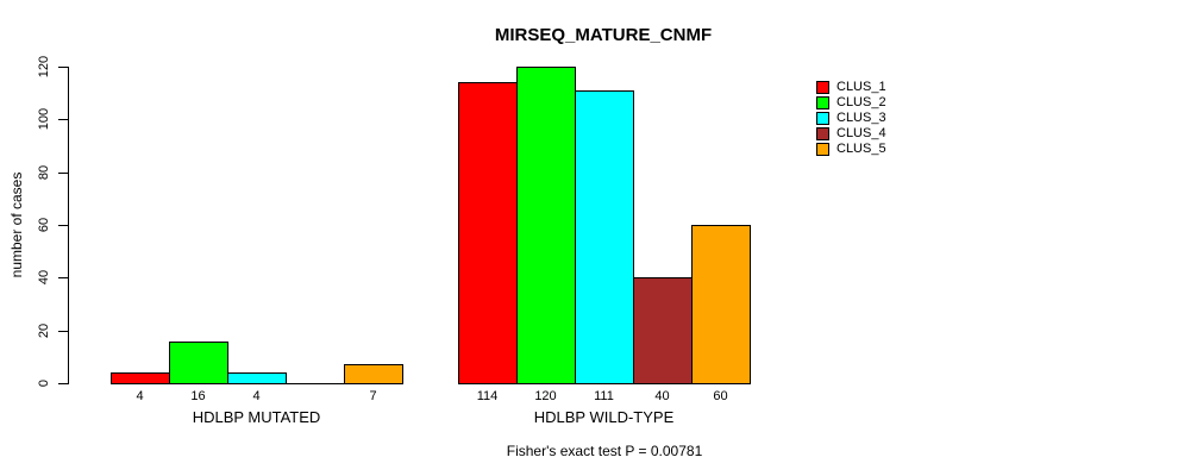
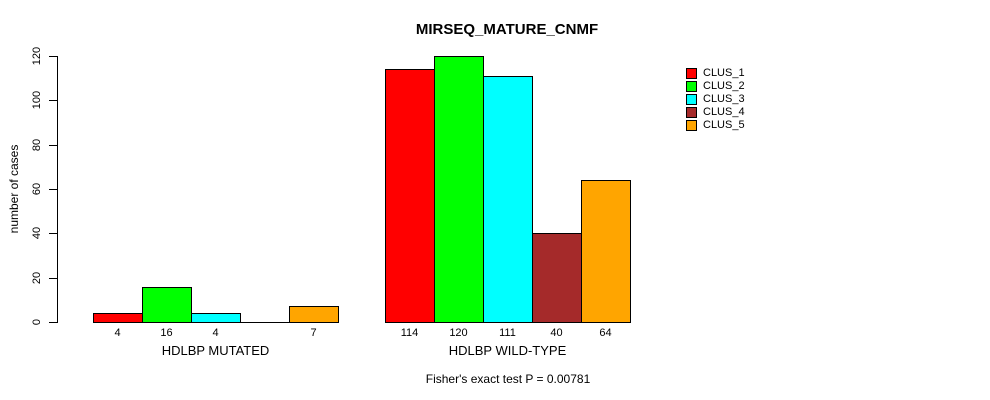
CLUS_5/HDLBP WILD-TYPE: 60 -> 64
